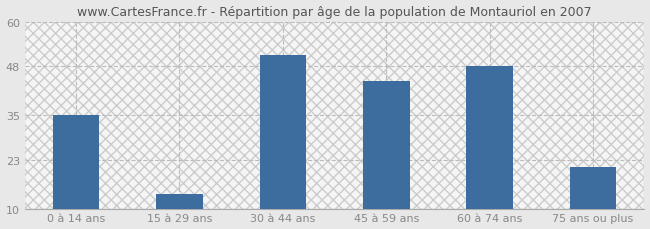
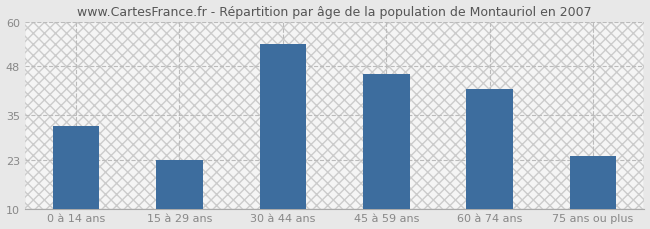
0 à 14 ans: 35 -> 32
15 à 29 ans: 14 -> 23
30 à 44 ans: 51 -> 54
45 à 59 ans: 44 -> 46
60 à 74 ans: 48 -> 42
75 ans ou plus: 21 -> 24
